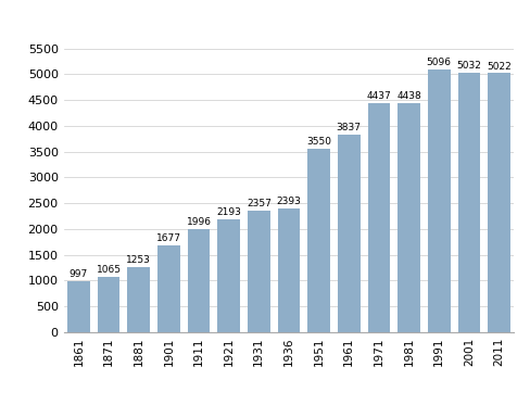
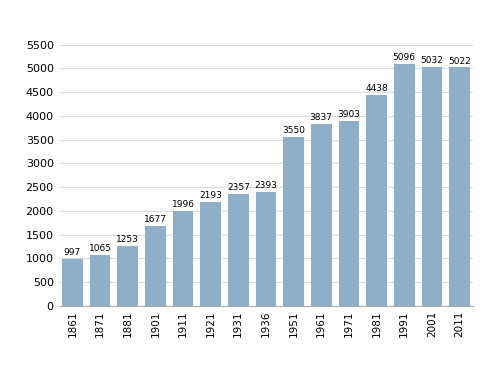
1971: 4437 -> 3903
